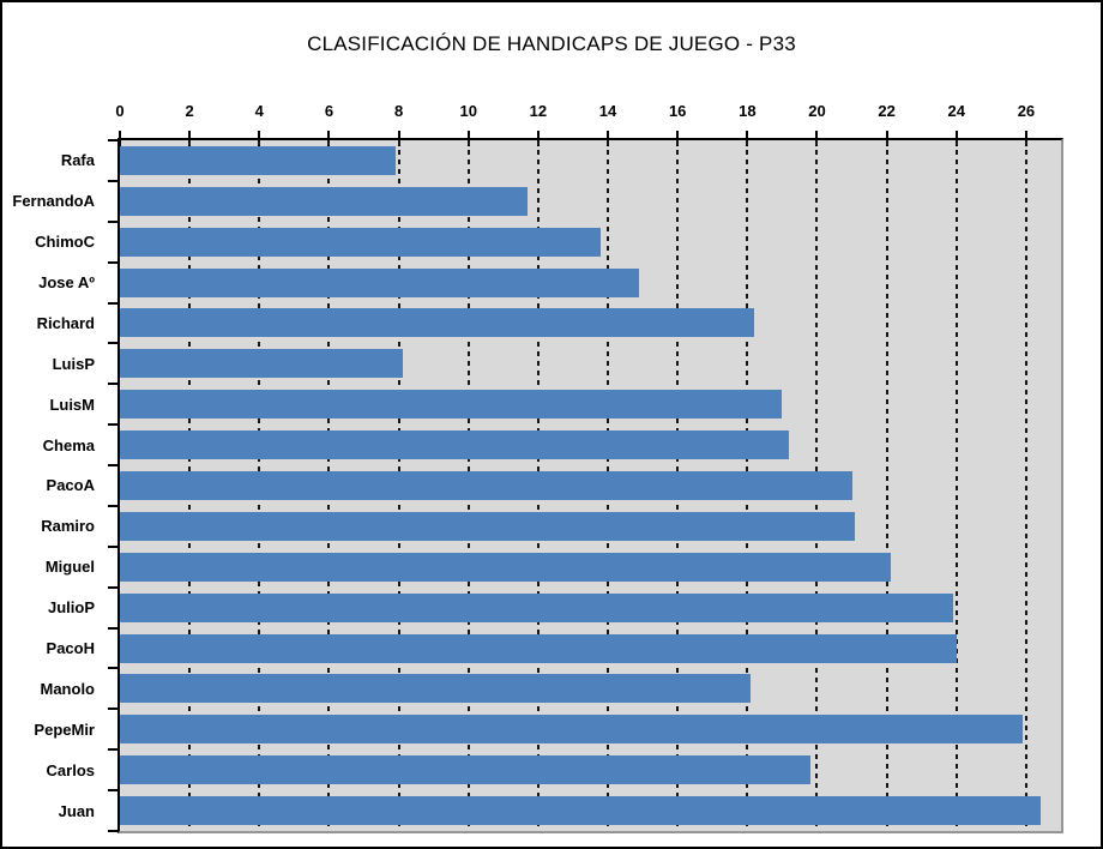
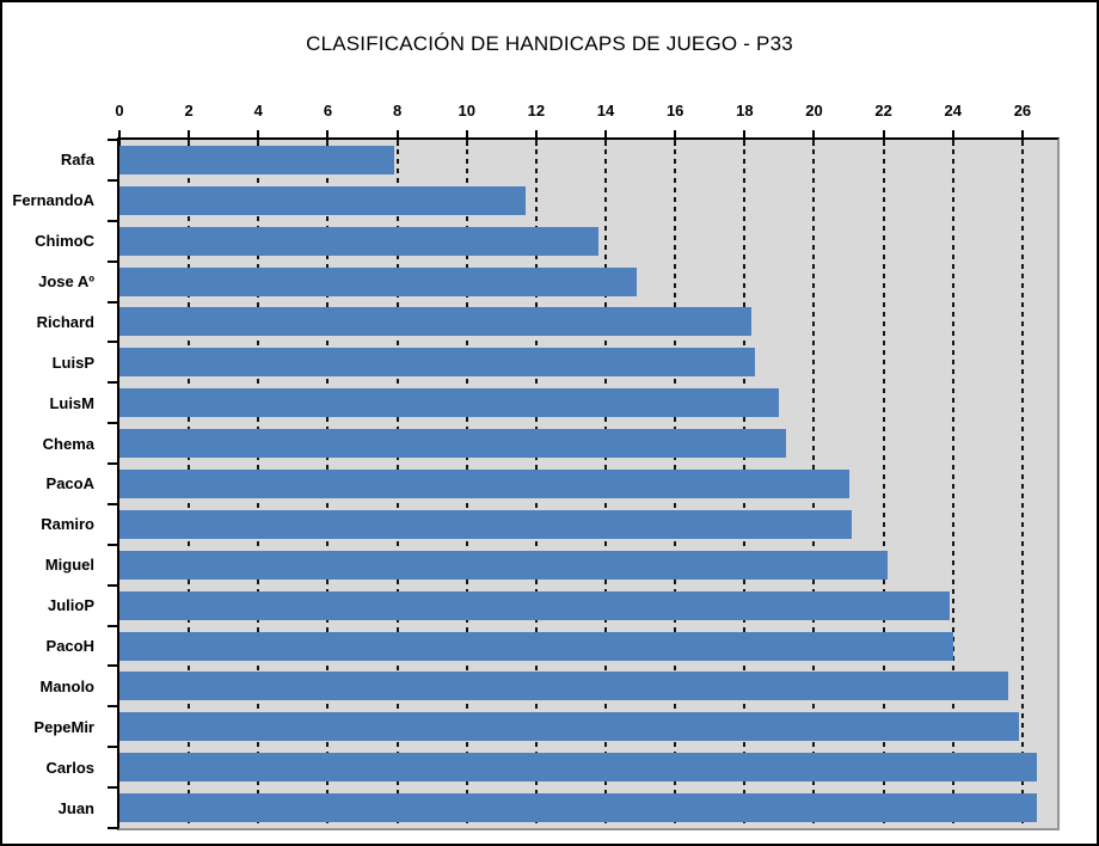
LuisP: 8.1 -> 18.3
Manolo: 18.1 -> 25.6
Carlos: 19.8 -> 26.4
